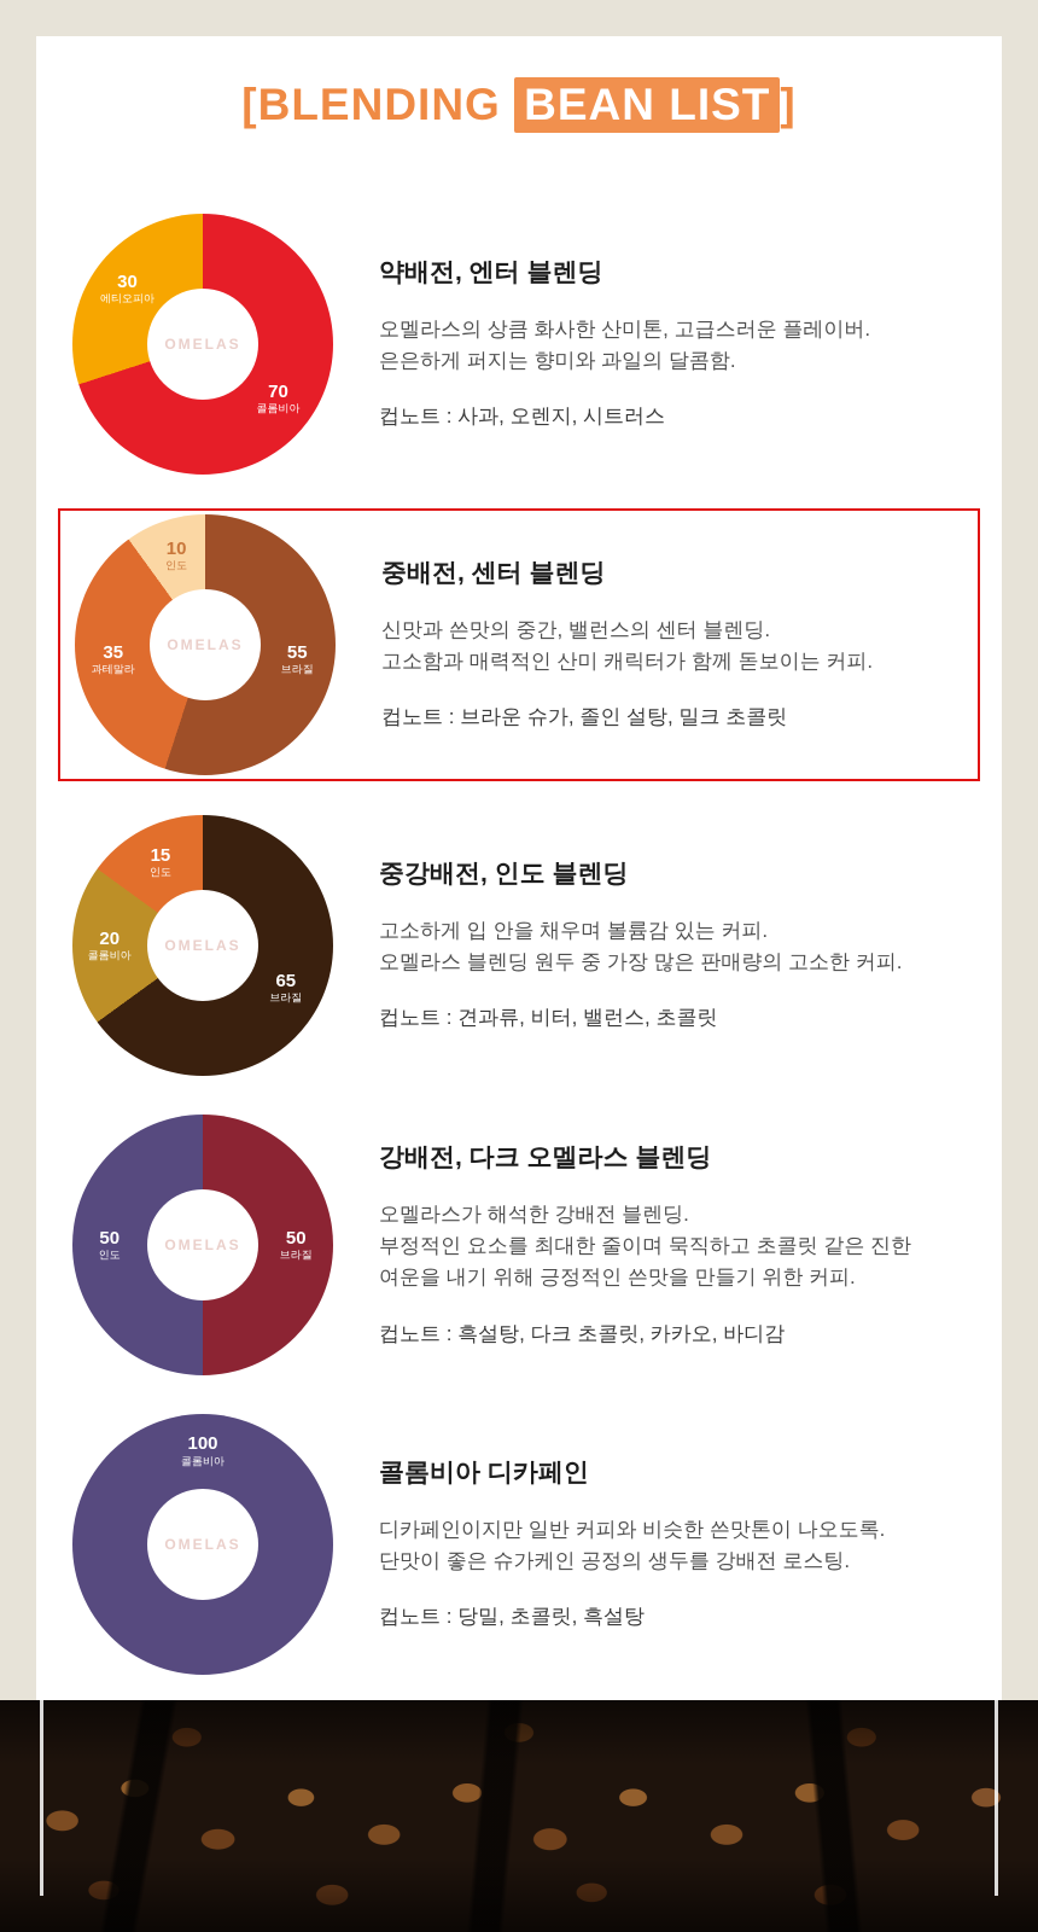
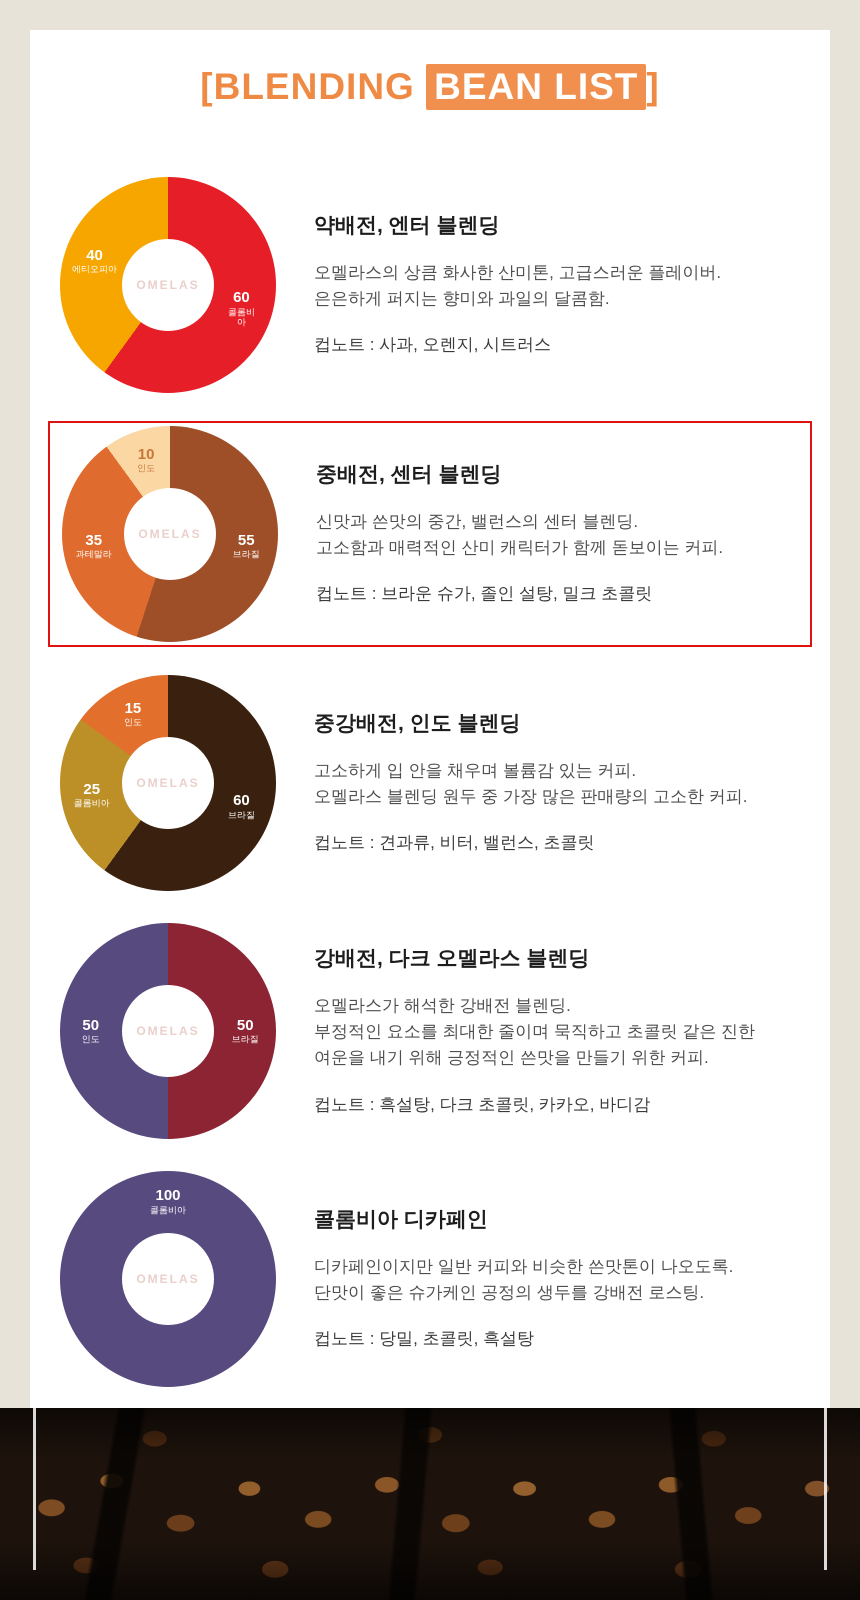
약배전, 엔터 블렌딩/콜롬비아: 70 -> 60
약배전, 엔터 블렌딩/에티오피아: 30 -> 40
중강배전, 인도 블렌딩/브라질: 65 -> 60
중강배전, 인도 블렌딩/콜롬비아: 20 -> 25
